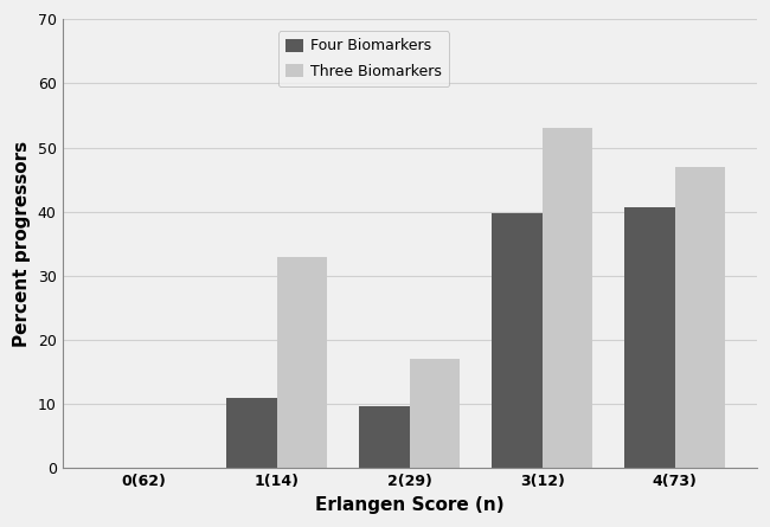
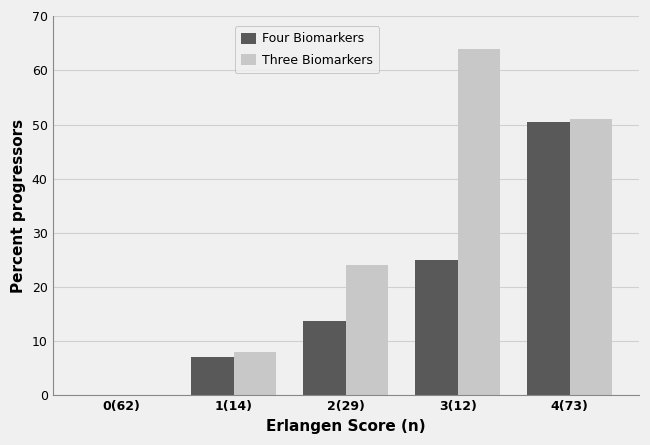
Four Biomarkers/1(14): 11.0 -> 7.1
Three Biomarkers/1(14): 33 -> 8
Four Biomarkers/2(29): 9.6 -> 13.8
Three Biomarkers/2(29): 17 -> 24
Four Biomarkers/3(12): 39.8 -> 25.0
Three Biomarkers/3(12): 53 -> 64
Four Biomarkers/4(73): 40.6 -> 50.5
Three Biomarkers/4(73): 47 -> 51
